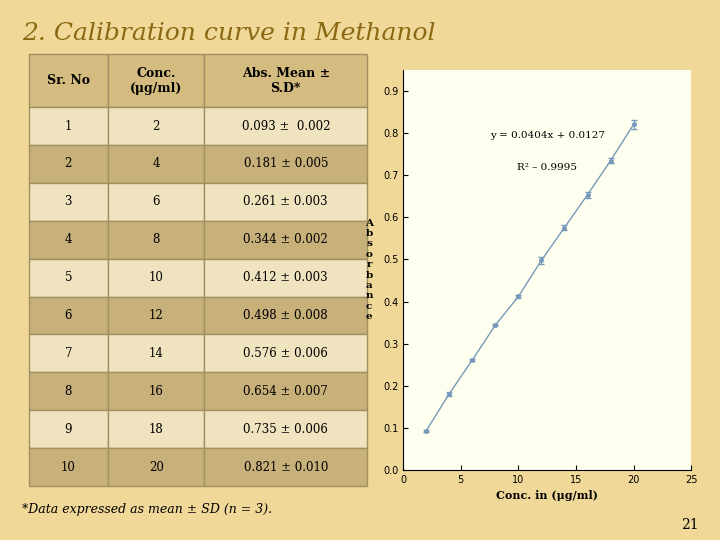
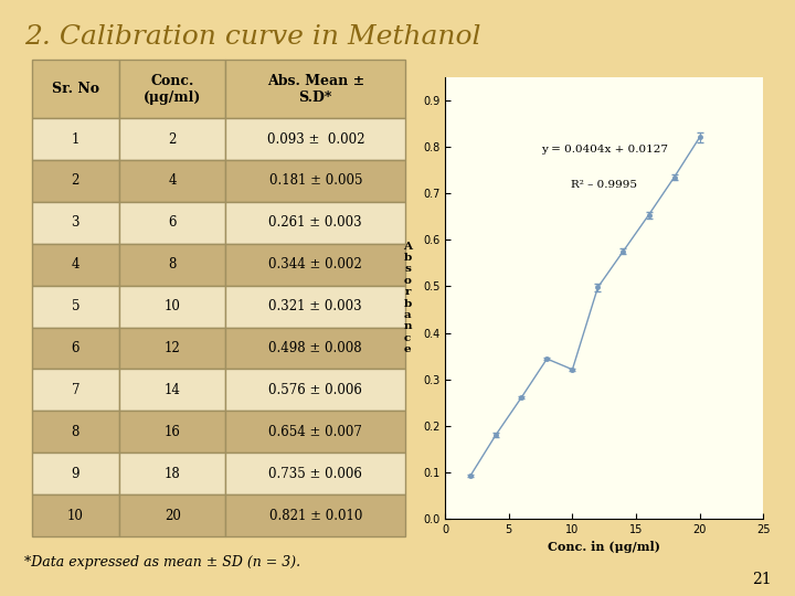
10: 0.412 -> 0.321
